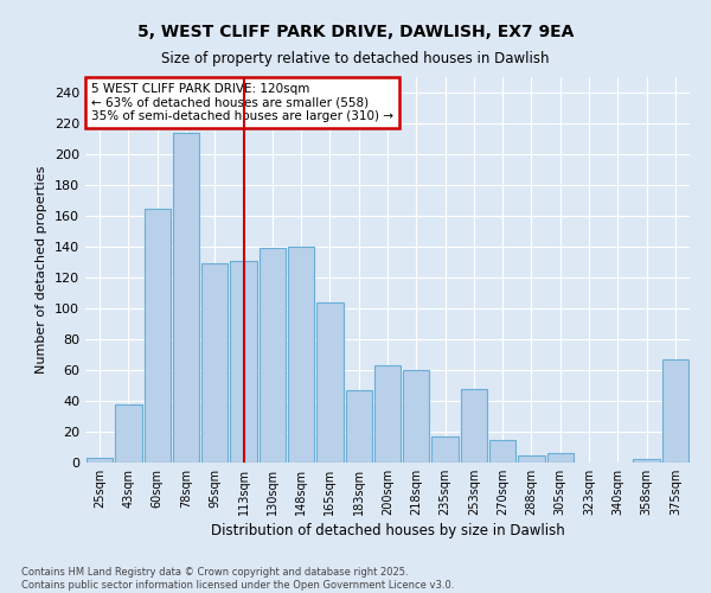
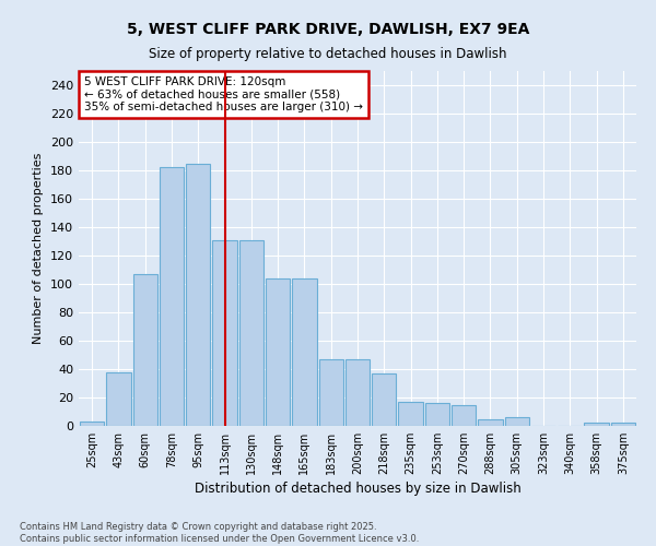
60sqm: 165 -> 107
78sqm: 214 -> 182
95sqm: 129 -> 185
130sqm: 139 -> 131
148sqm: 140 -> 104
200sqm: 63 -> 47
218sqm: 60 -> 37
253sqm: 48 -> 16
375sqm: 67 -> 2
